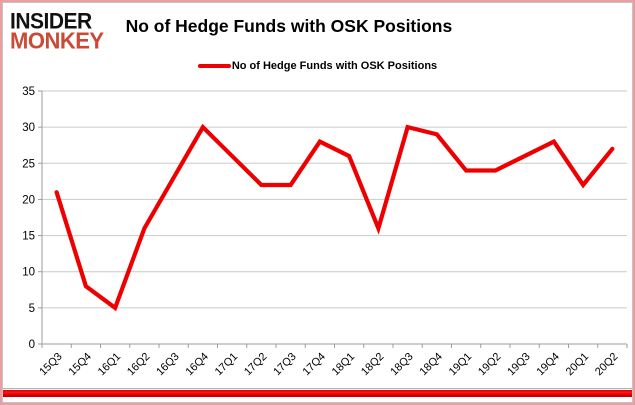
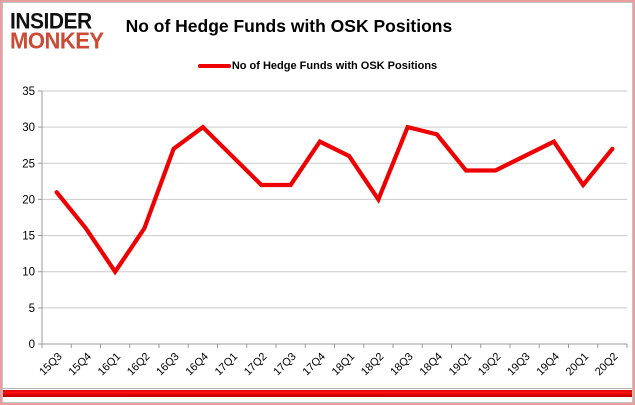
15Q4: 8 -> 16
16Q1: 5 -> 10
16Q3: 23 -> 27
18Q2: 16 -> 20
